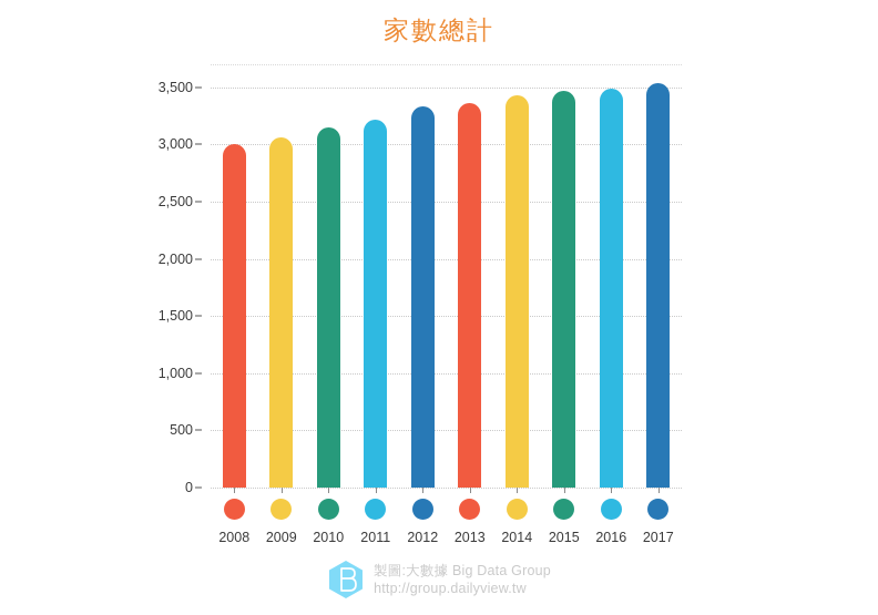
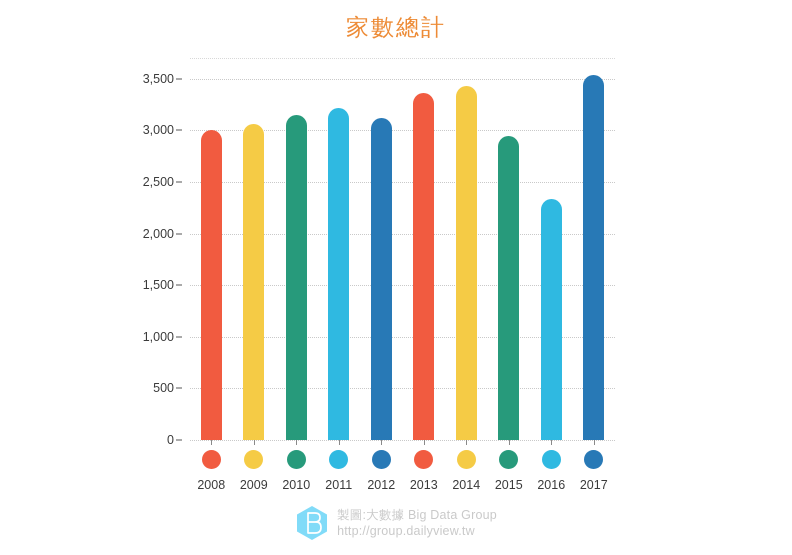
2012: 3330 -> 3120
2015: 3470 -> 2940
2016: 3490 -> 2330
